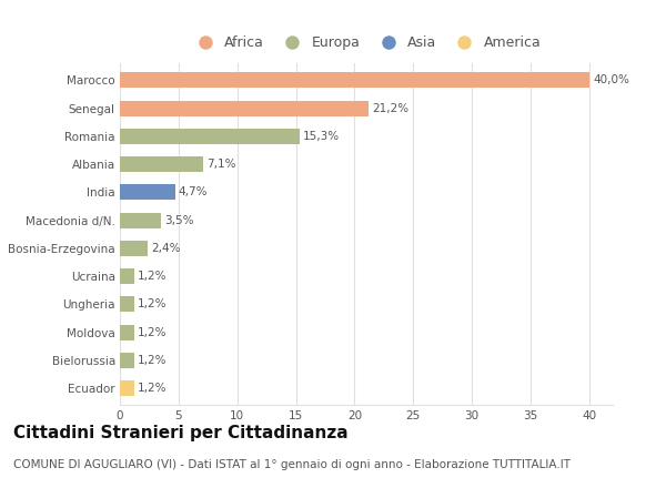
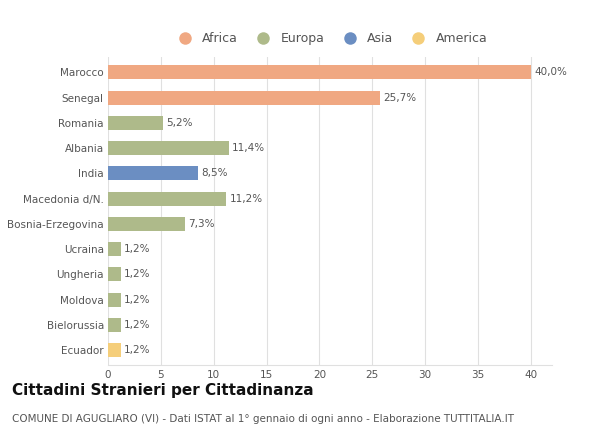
Senegal: 21,2% -> 25,7%
Romania: 15,3% -> 5,2%
Albania: 7,1% -> 11,4%
India: 4,7% -> 8,5%
Macedonia d/N.: 3,5% -> 11,2%
Bosnia-Erzegovina: 2,4% -> 7,3%
